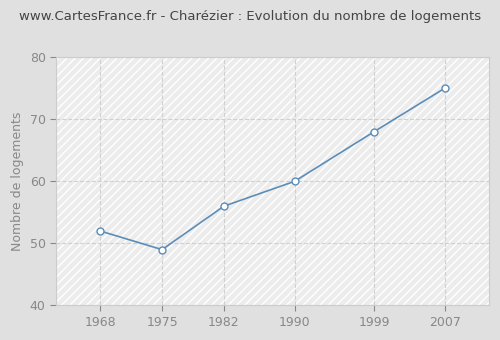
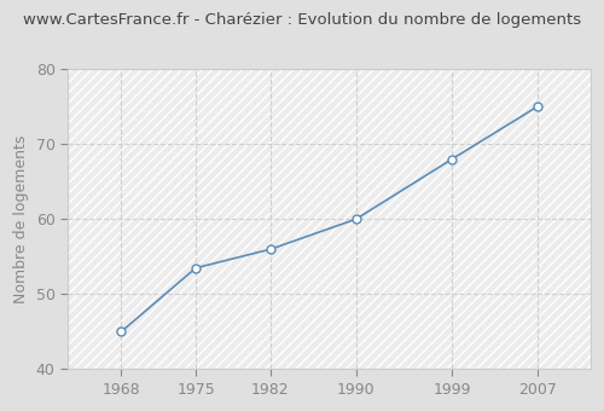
1968: 52.0 -> 45.0
1975: 49.0 -> 53.5
